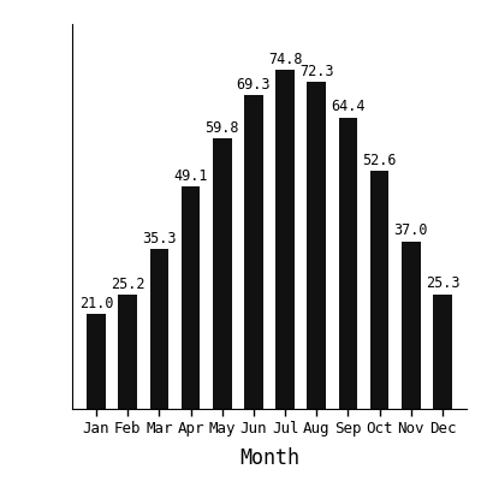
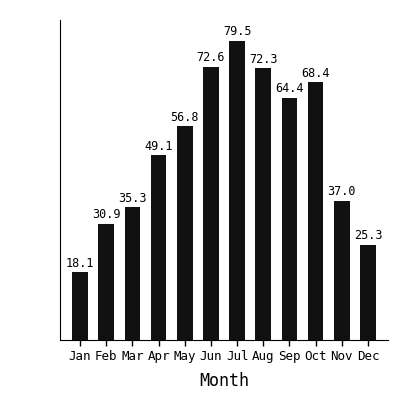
Jan: 21.0 -> 18.1
Feb: 25.2 -> 30.9
May: 59.8 -> 56.8
Jun: 69.3 -> 72.6
Jul: 74.8 -> 79.5
Oct: 52.6 -> 68.4
